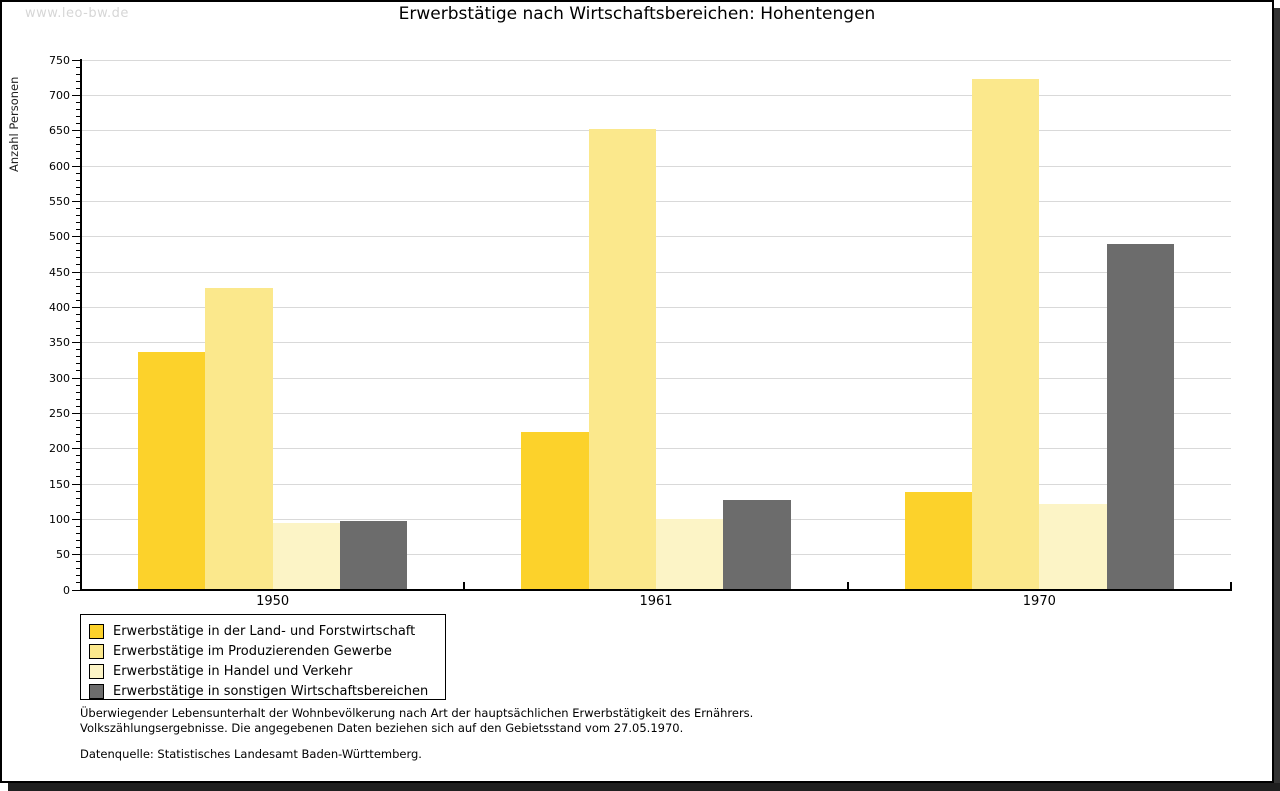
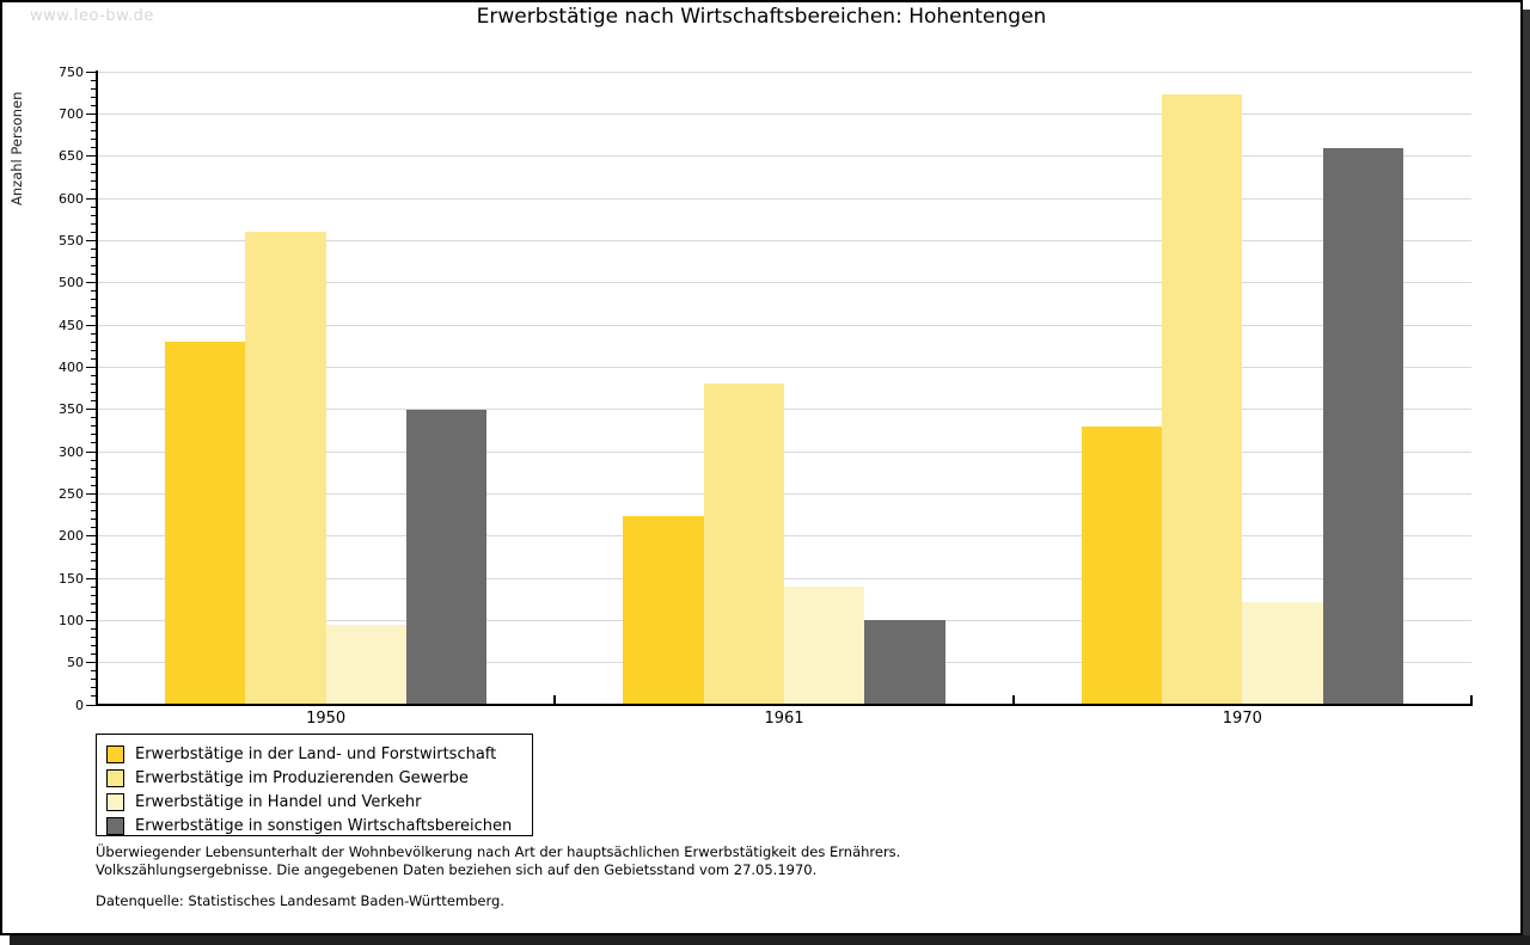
Erwerbstätige in der Land- und Forstwirtschaft/1950: 340 -> 430
Erwerbstätige im Produzierenden Gewerbe/1950: 430 -> 560
Erwerbstätige in sonstigen Wirtschaftsbereichen/1950: 100 -> 350
Erwerbstätige im Produzierenden Gewerbe/1961: 650 -> 380
Erwerbstätige in Handel und Verkehr/1961: 100 -> 140
Erwerbstätige in sonstigen Wirtschaftsbereichen/1961: 130 -> 100
Erwerbstätige in der Land- und Forstwirtschaft/1970: 140 -> 330
Erwerbstätige in sonstigen Wirtschaftsbereichen/1970: 490 -> 660
